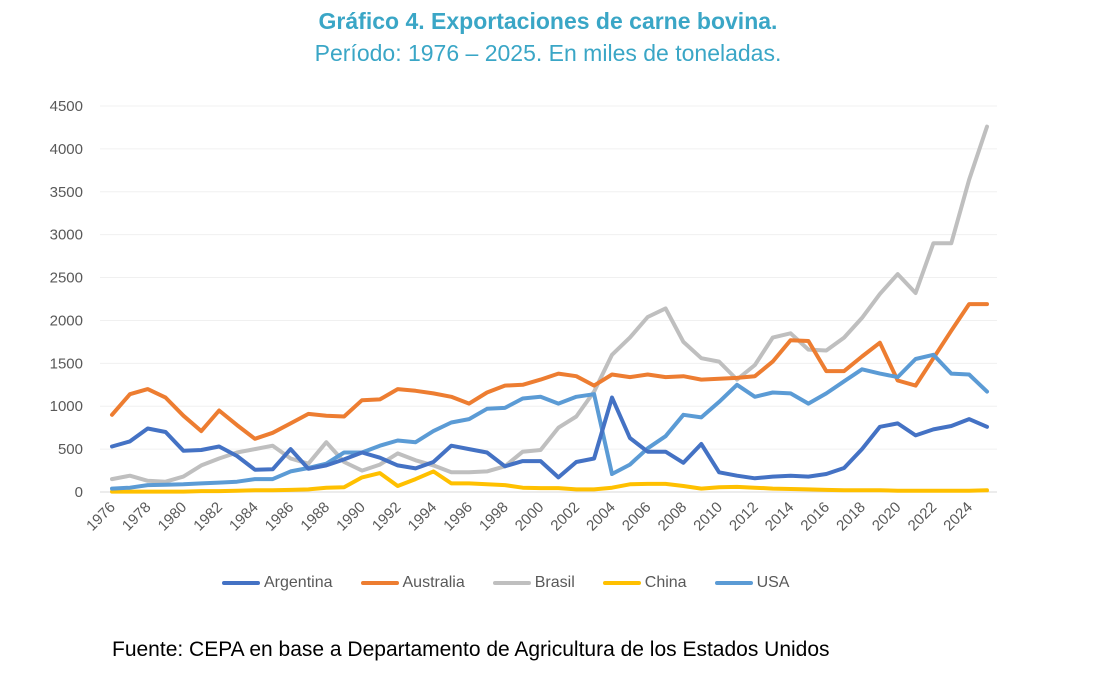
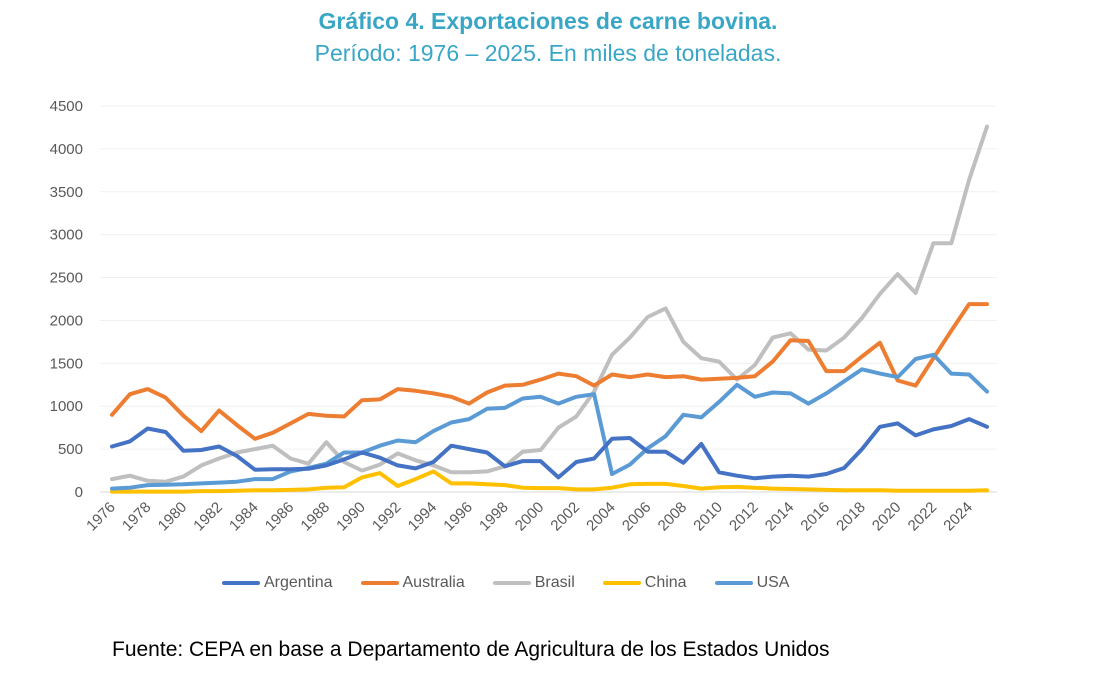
Argentina/1986: 500 -> 300
Argentina/2004: 1100 -> 600
